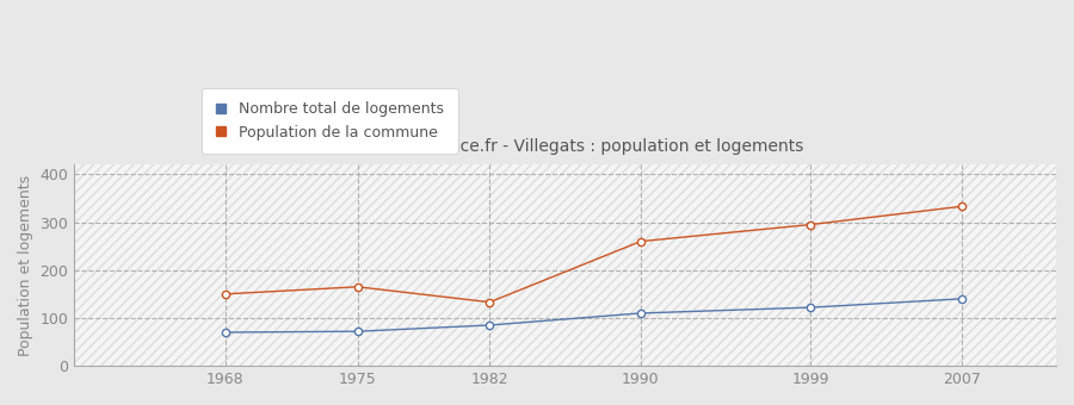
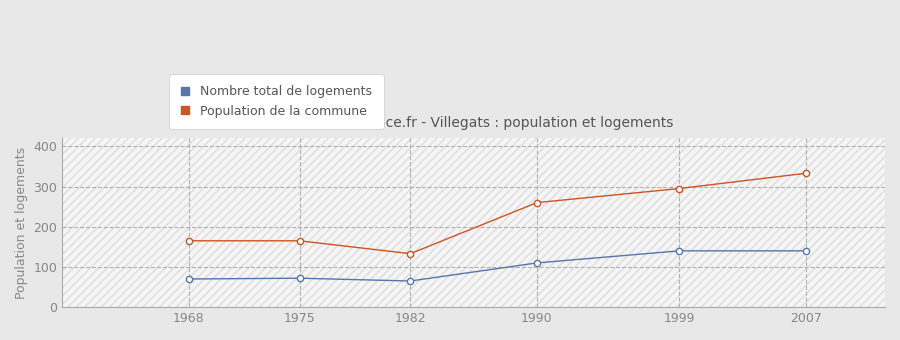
Population de la commune/1968: 150 -> 165
Nombre total de logements/1982: 85 -> 65
Nombre total de logements/1999: 122 -> 140
